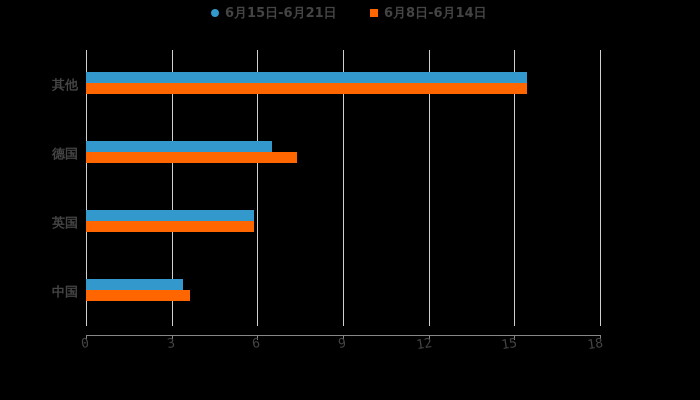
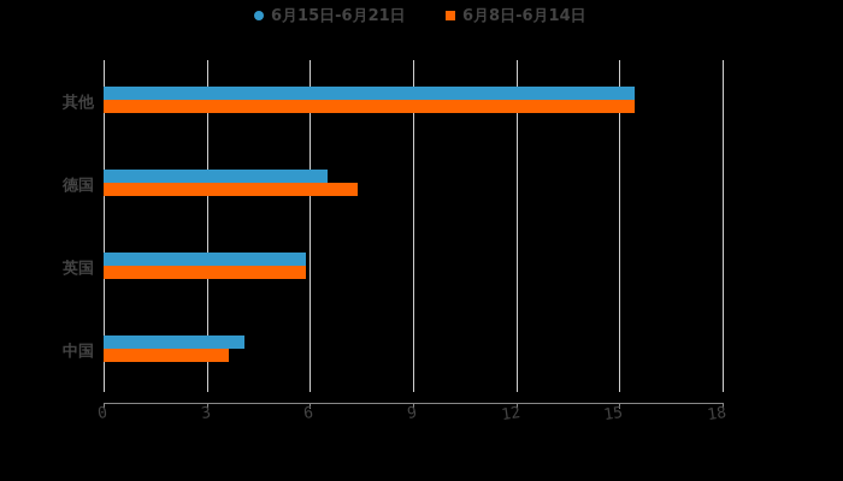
6月15日-6月21日/中国: 3.4 -> 4.1
